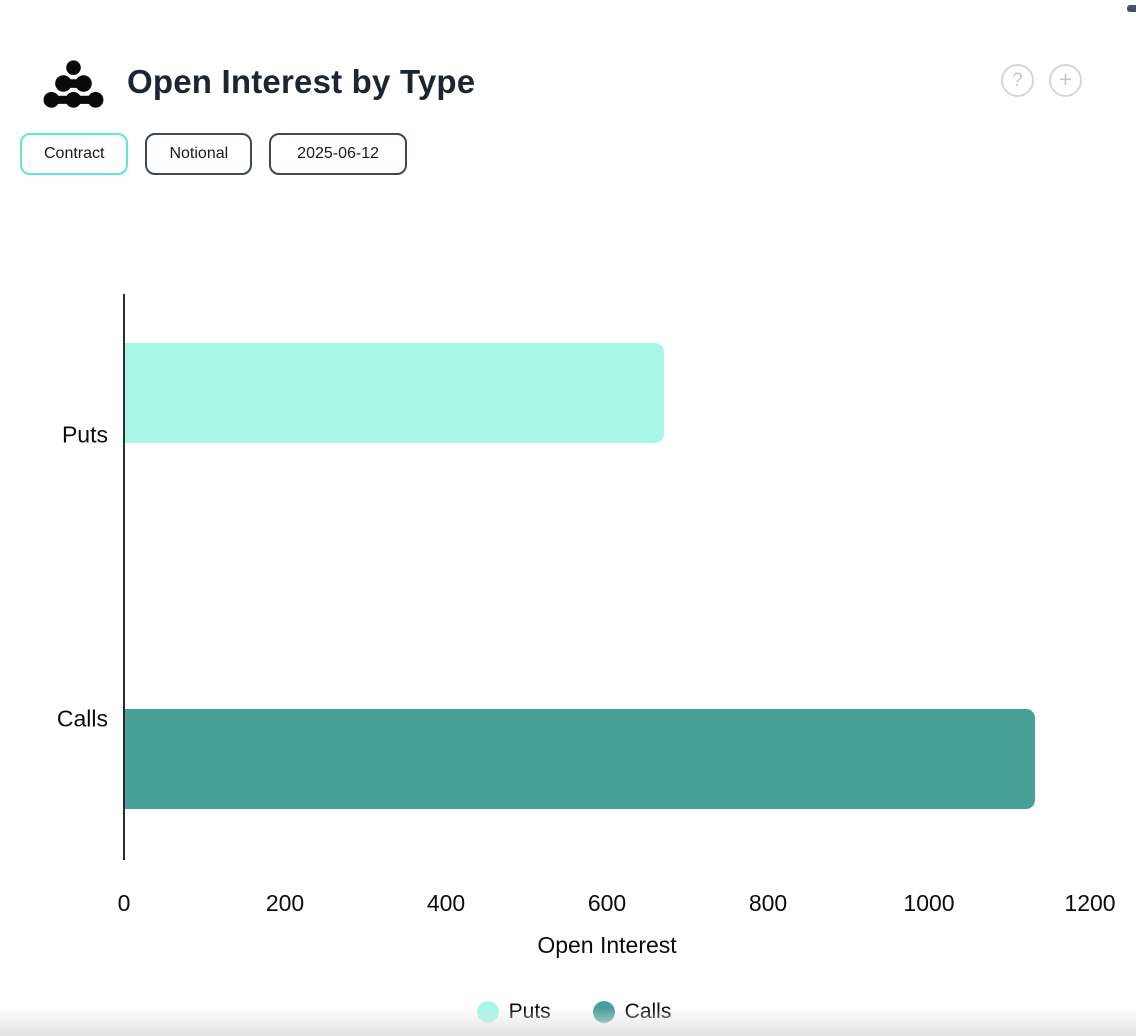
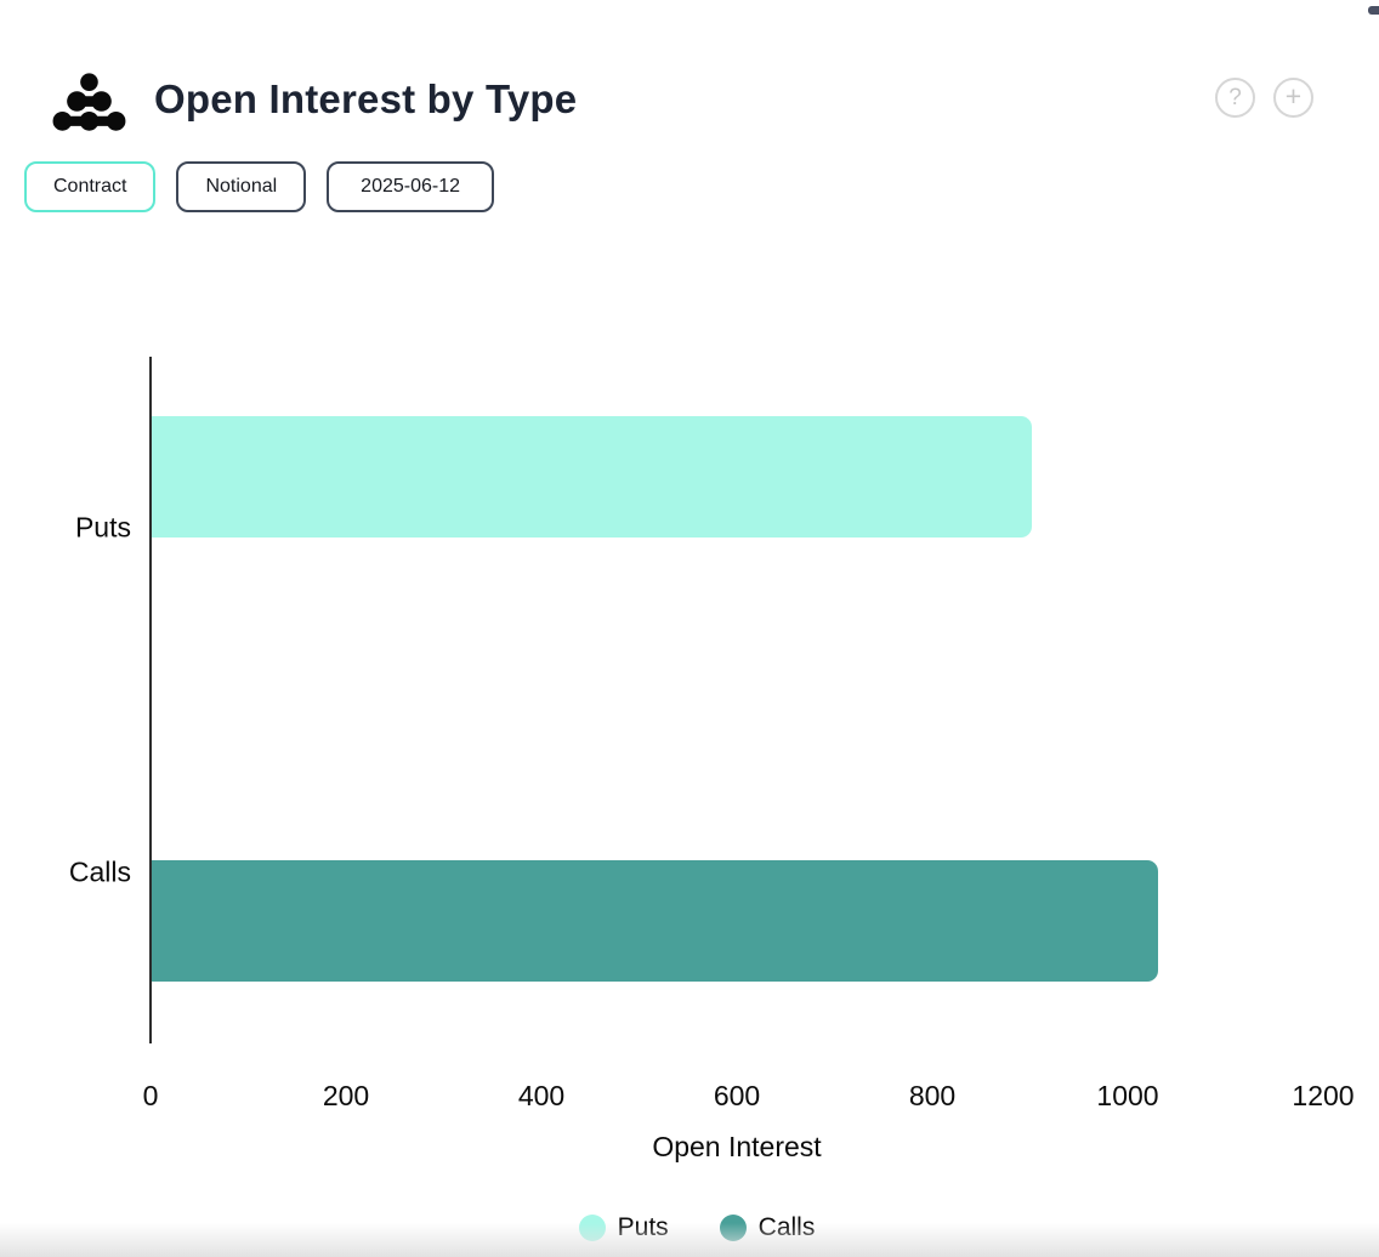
Puts: 670 -> 900
Calls: 1130 -> 1030
